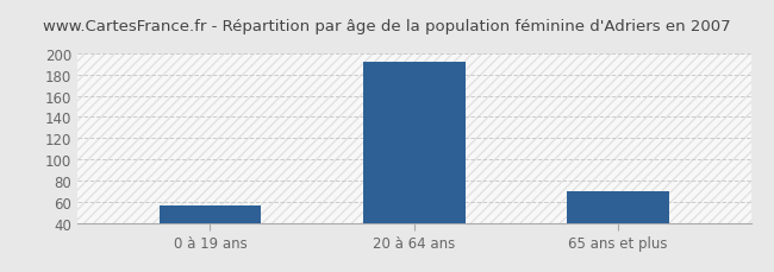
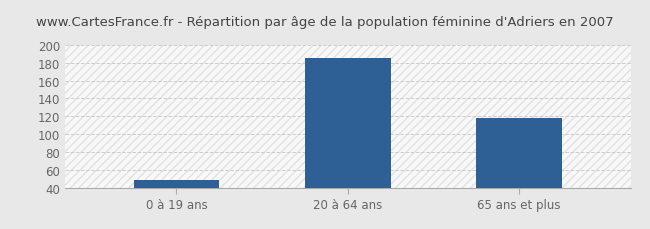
0 à 19 ans: 56 -> 49
20 à 64 ans: 192 -> 185
65 ans et plus: 70 -> 118
